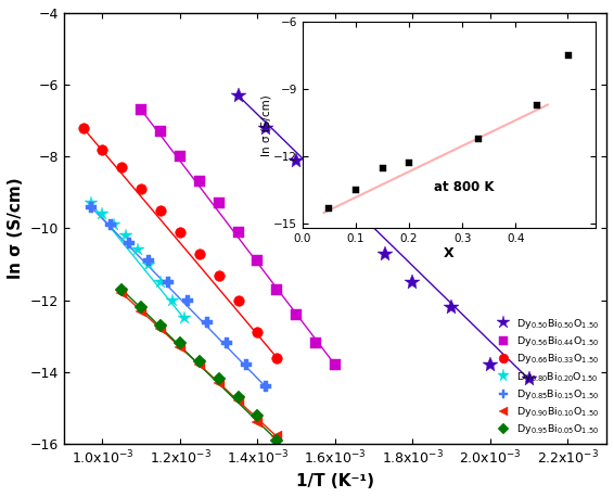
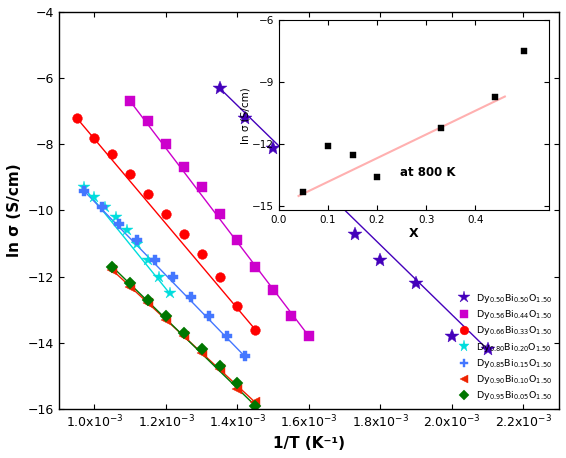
0.1: -13.5 -> -12.1
0.2: -12.3 -> -13.6
